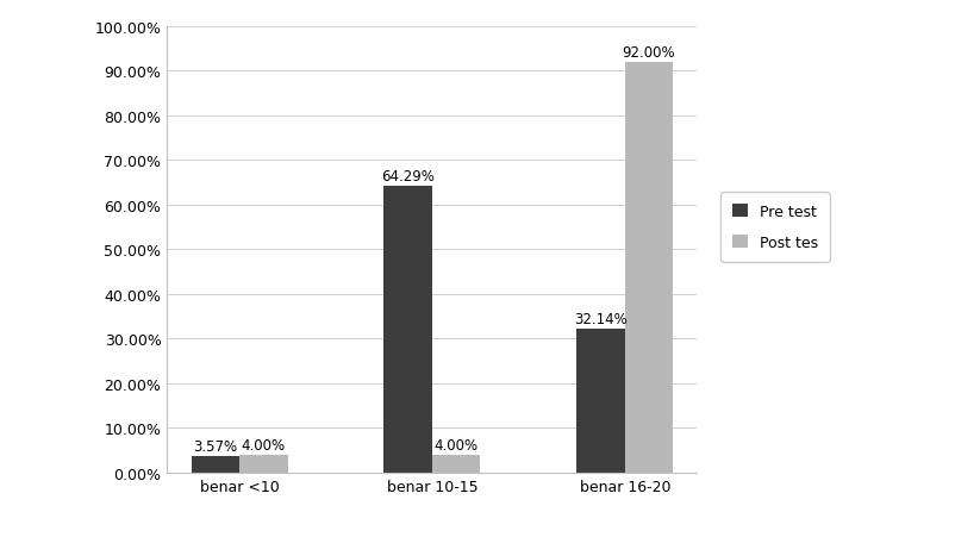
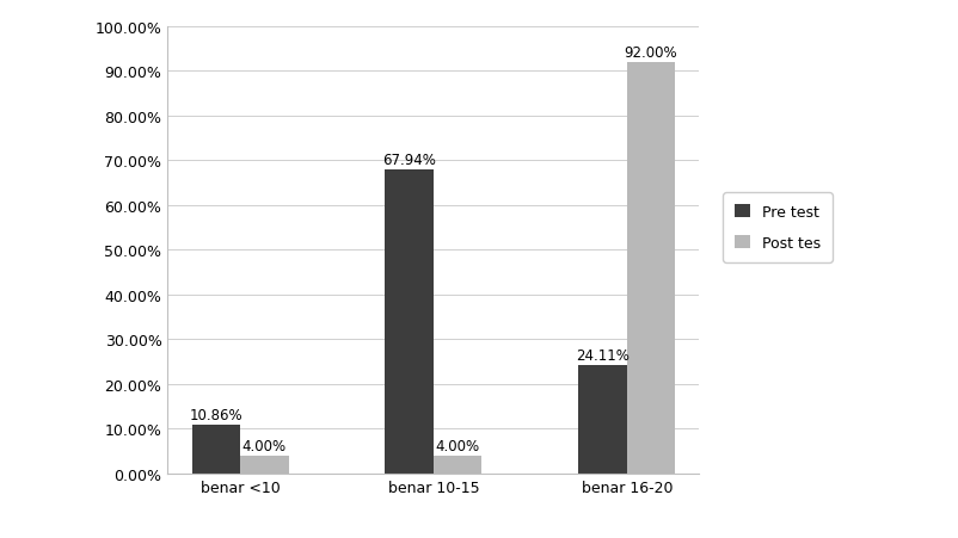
Pre test/benar <10: 3.57% -> 10.86%
Pre test/benar 10-15: 64.29% -> 67.94%
Pre test/benar 16-20: 32.14% -> 24.11%
